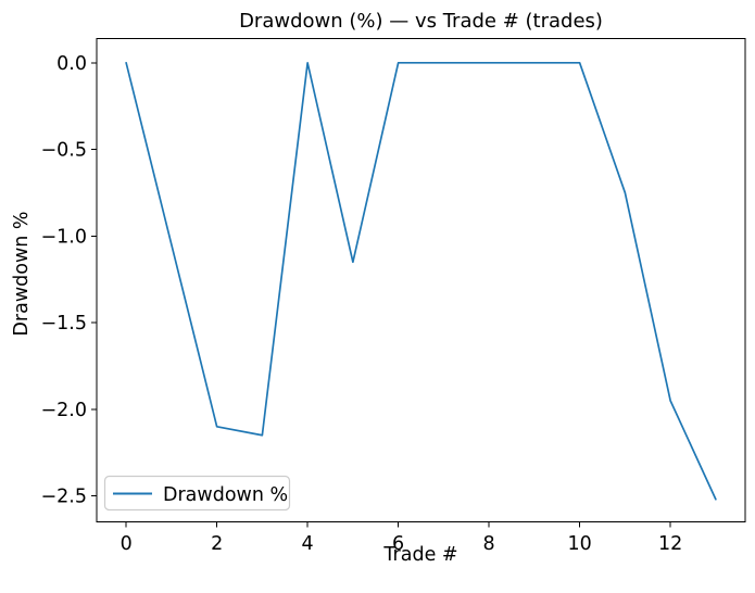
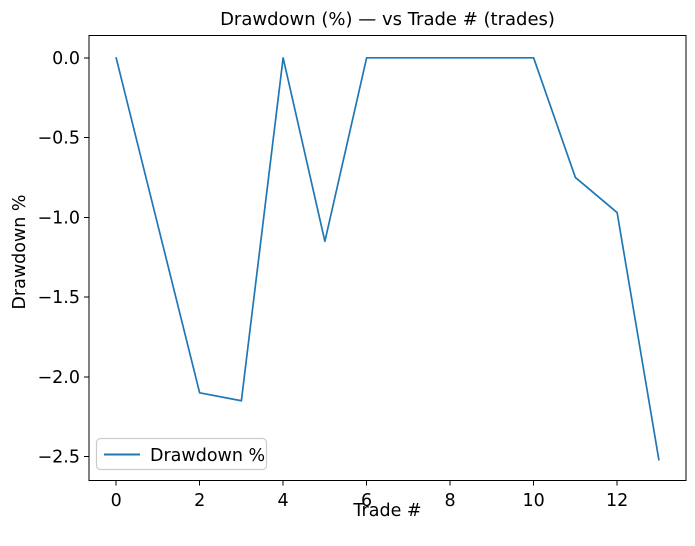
12: -1.95 -> -0.97
